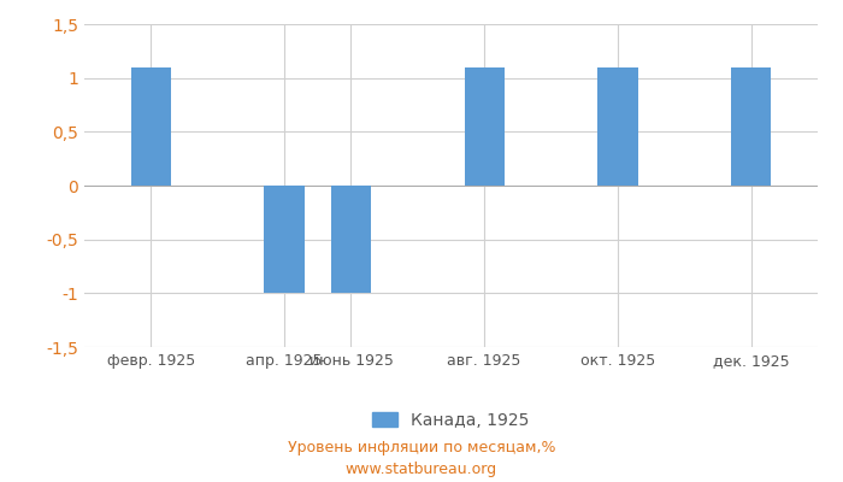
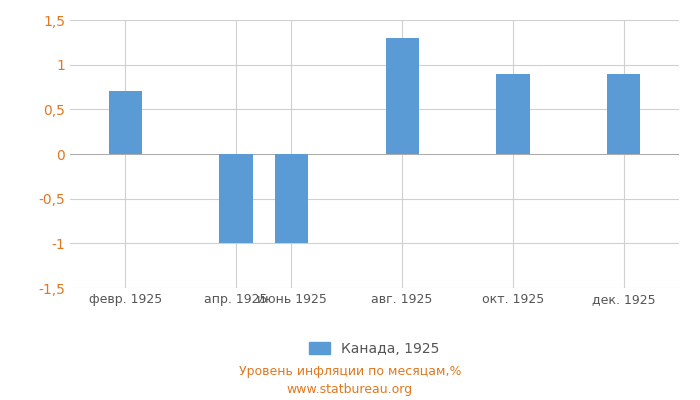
февр. 1925: 1,1 -> 0,7
авг. 1925: 1,1 -> 1,3
окт. 1925: 1,1 -> 0,9
дек. 1925: 1,1 -> 0,9
